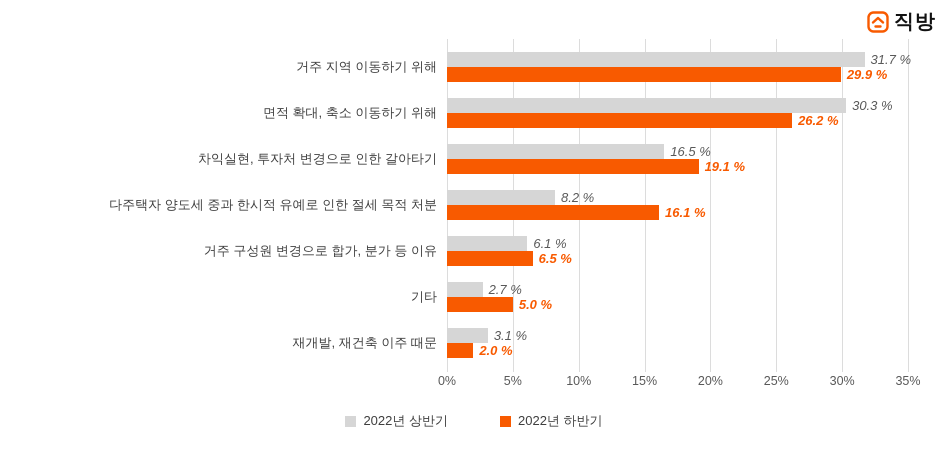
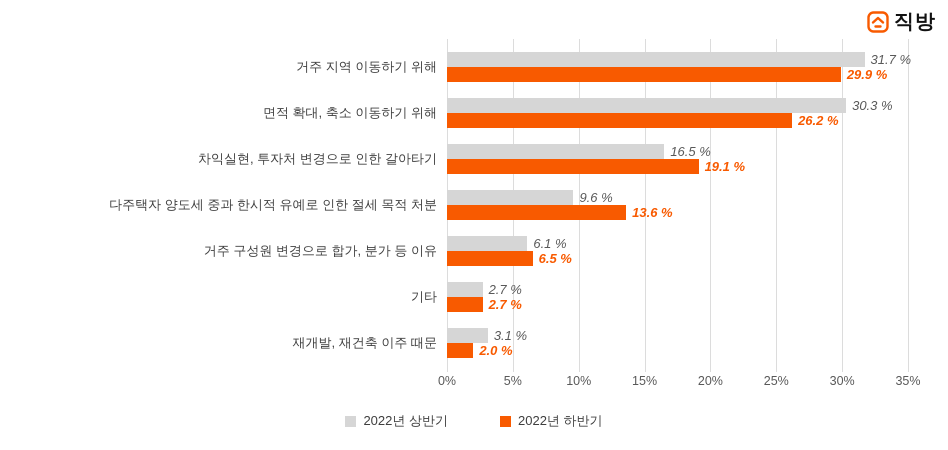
2022년 상반기/다주택자 양도세 중과 한시적 유예로 인한 절세 목적 처분: 8.2 -> 9.6
2022년 하반기/다주택자 양도세 중과 한시적 유예로 인한 절세 목적 처분: 16.1 -> 13.6
2022년 하반기/기타: 5.0 -> 2.7
